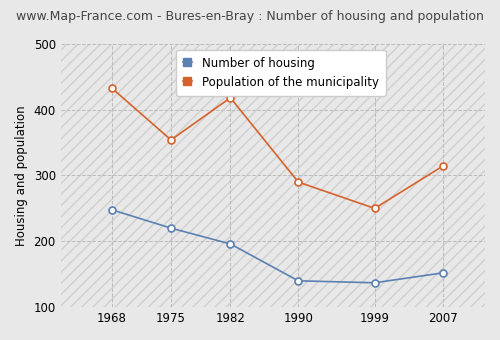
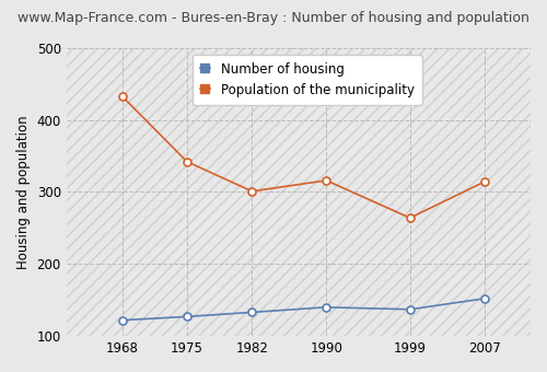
Number of housing/1968: 248 -> 122
Number of housing/1975: 220 -> 127
Population of the municipality/1975: 354 -> 342
Number of housing/1982: 196 -> 133
Population of the municipality/1982: 418 -> 301
Population of the municipality/1990: 290 -> 316
Population of the municipality/1999: 250 -> 264
